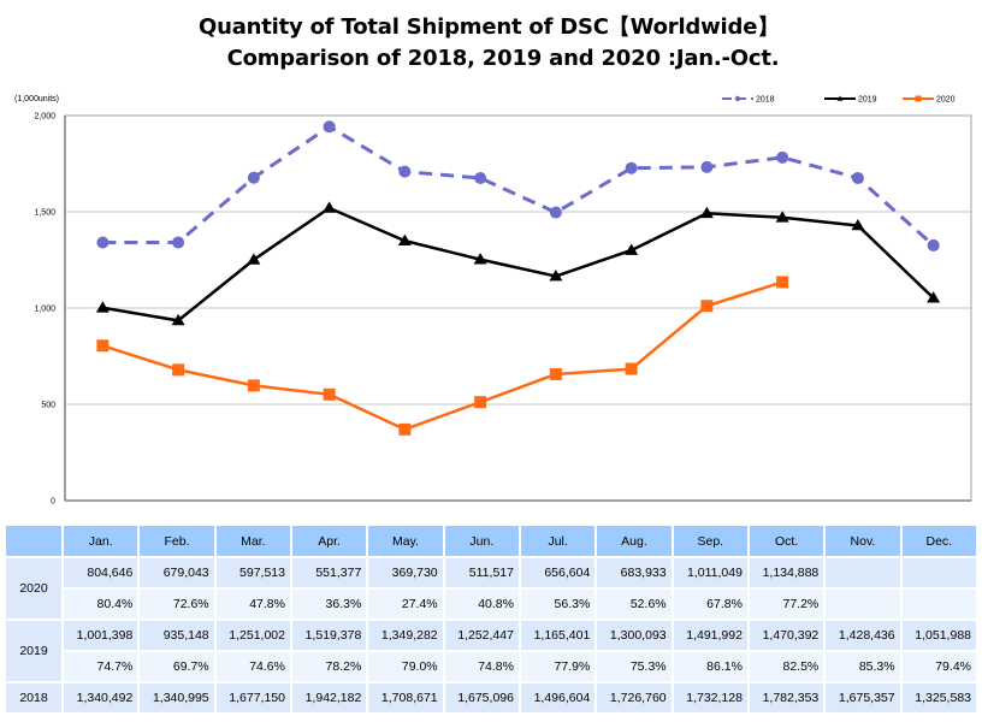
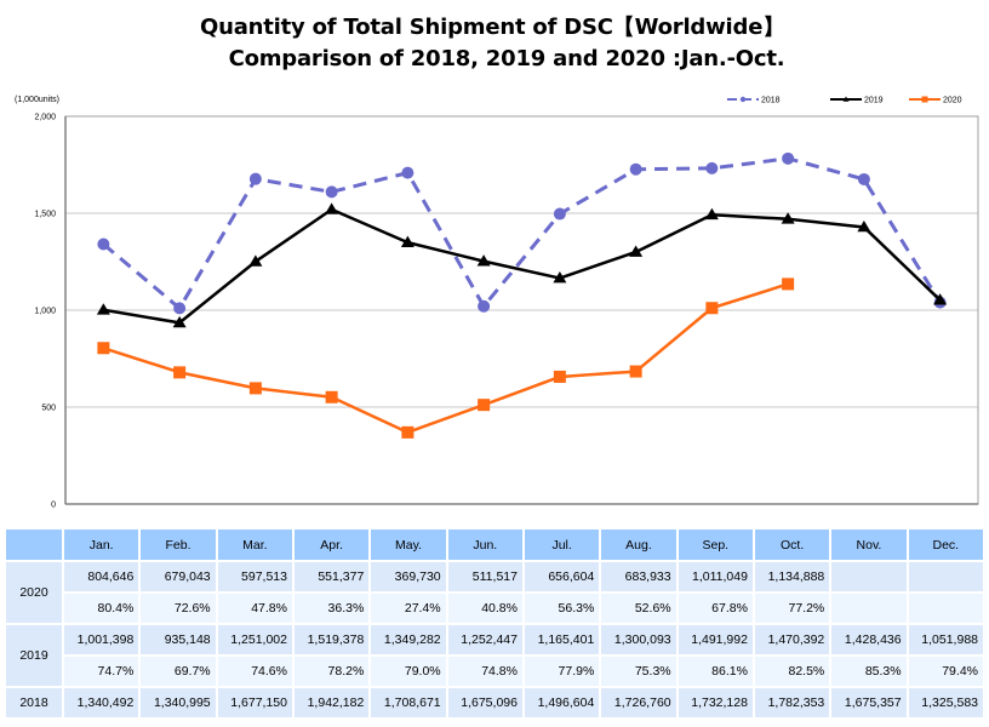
2018/Feb.: 1340 -> 1010
2018/Apr.: 1940 -> 1610
2018/Jun.: 1680 -> 1020
2018/Dec.: 1330 -> 1040
